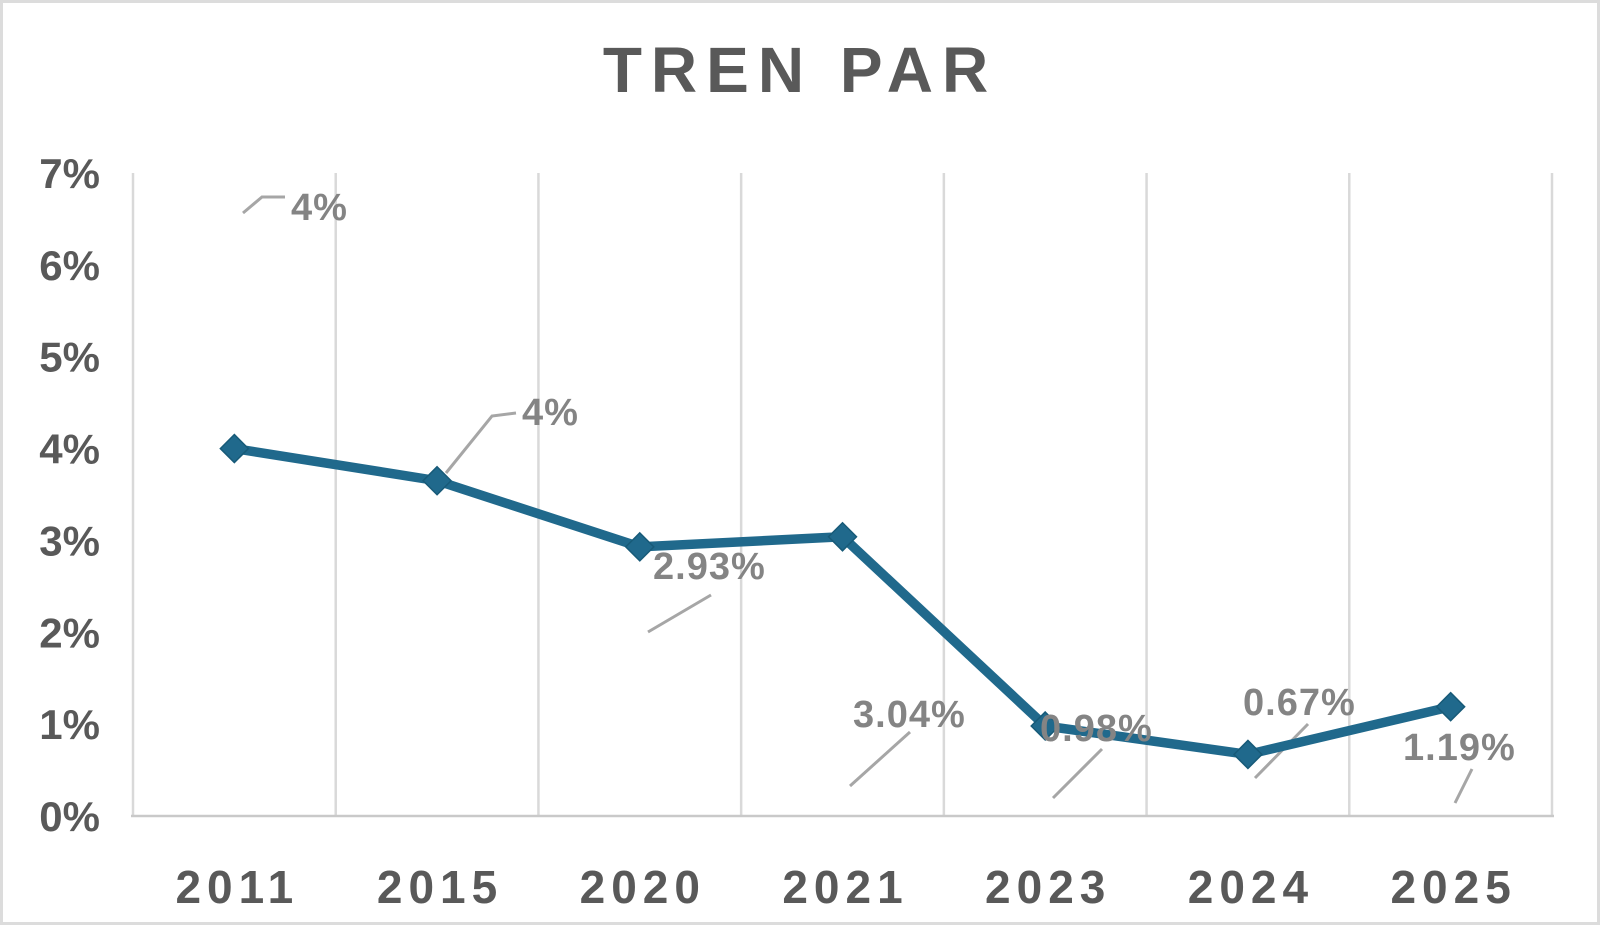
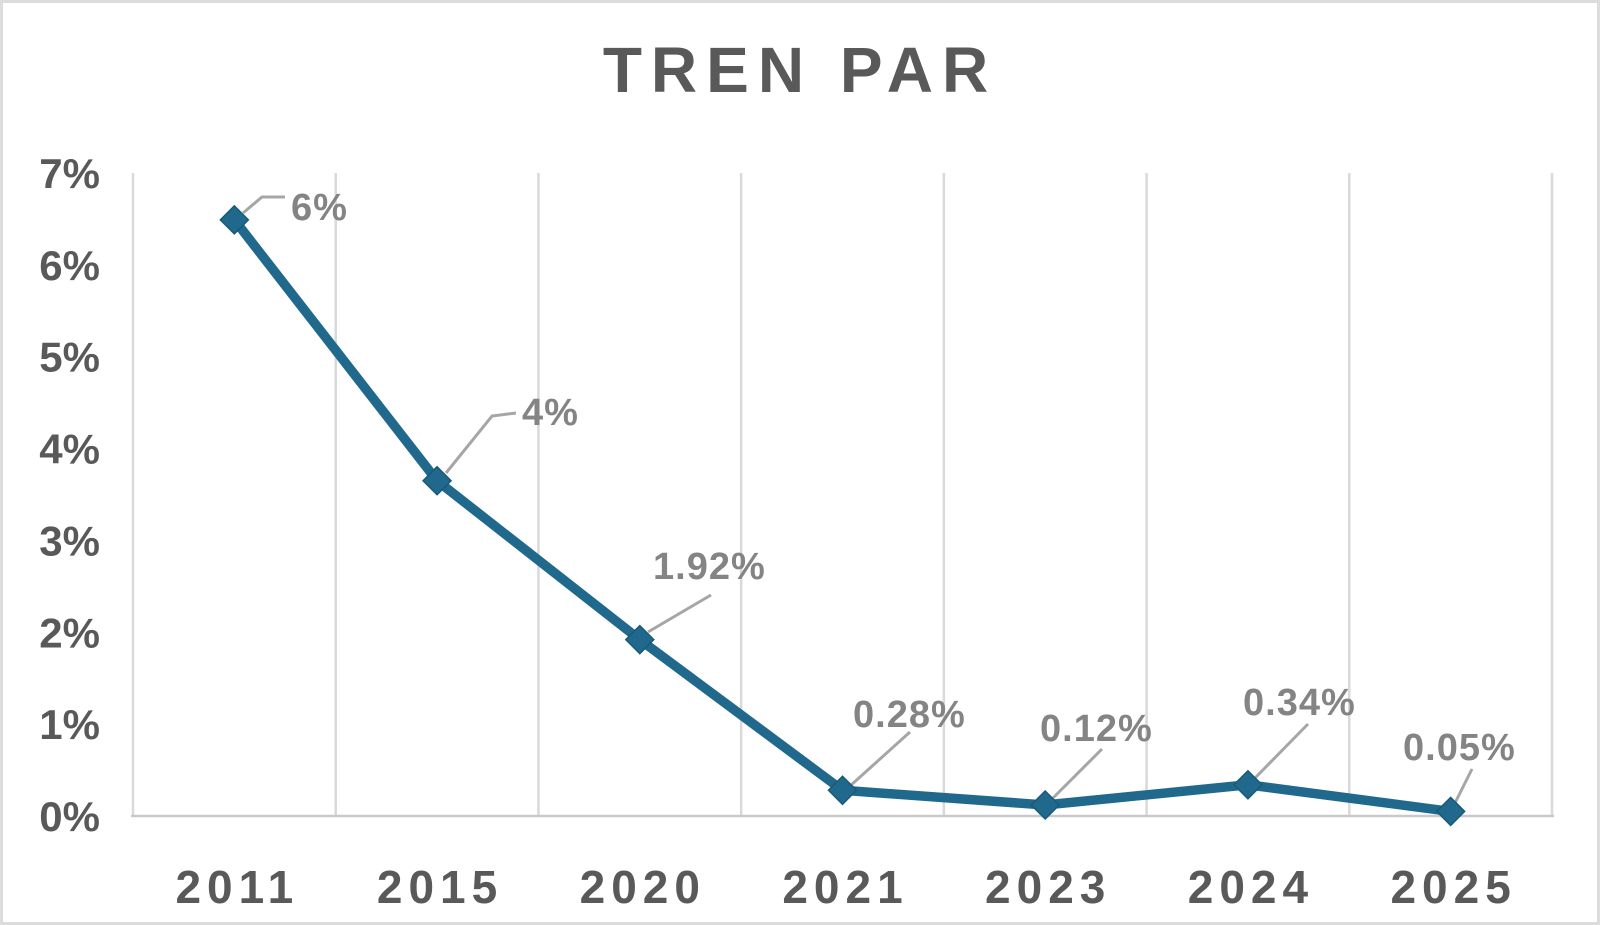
2011: 4% -> 6%
2020: 2.93% -> 1.92%
2021: 3.04% -> 0.28%
2023: 0.98% -> 0.12%
2024: 0.67% -> 0.34%
2025: 1.19% -> 0.05%
